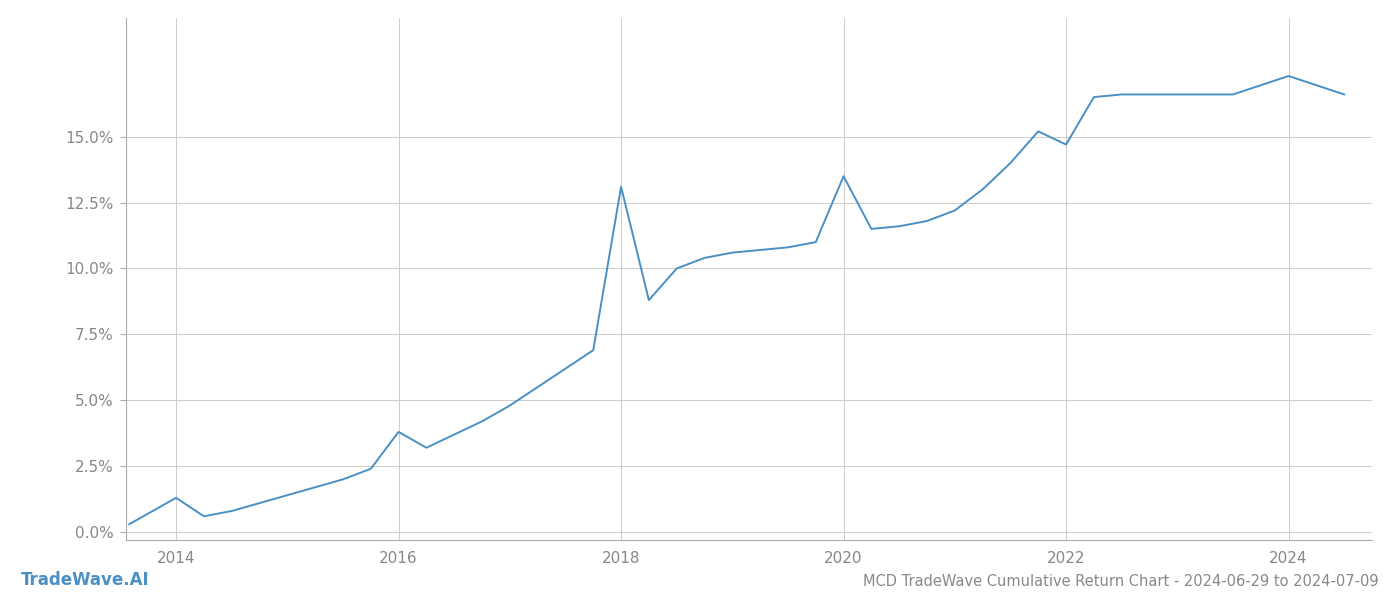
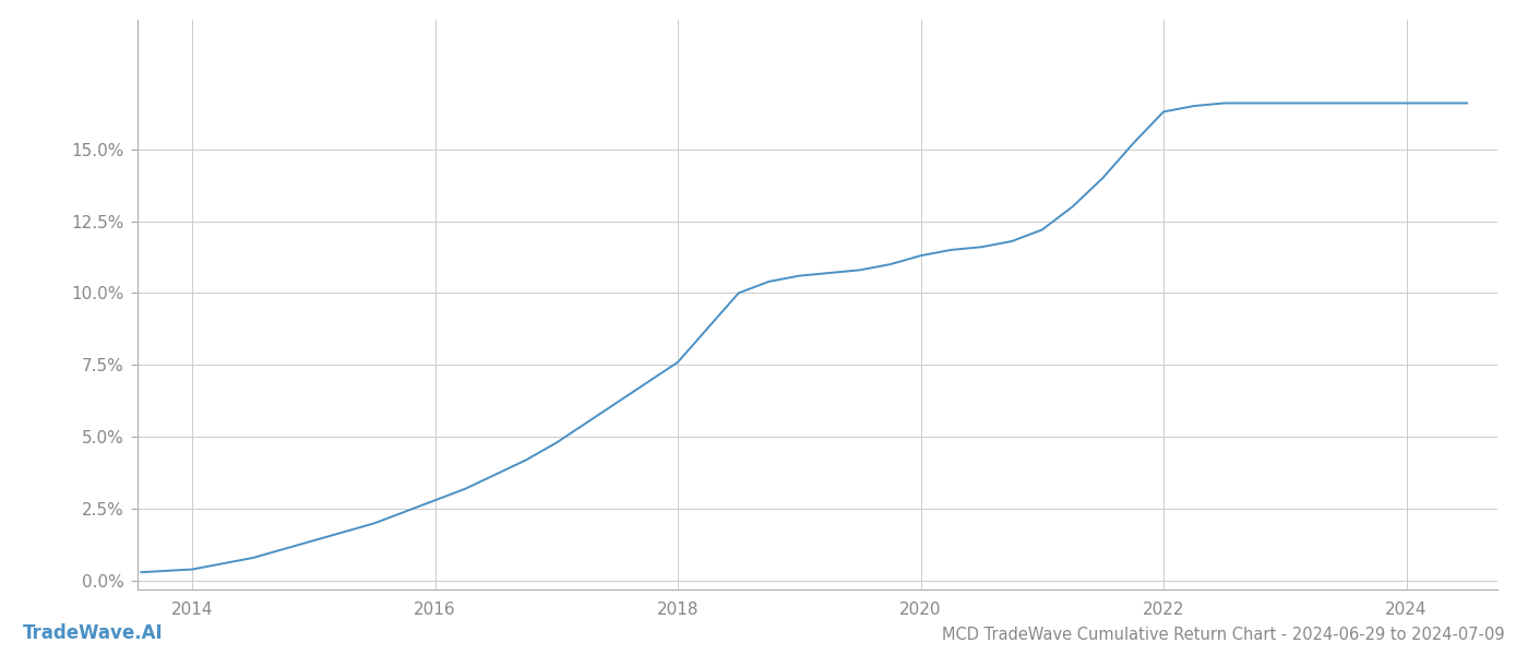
2014: 1.3% -> 0.4%
2016: 3.8% -> 2.8%
2018: 13.1% -> 7.6%
2020: 13.5% -> 11.3%
2022: 14.7% -> 16.3%
2024: 17.3% -> 16.6%
